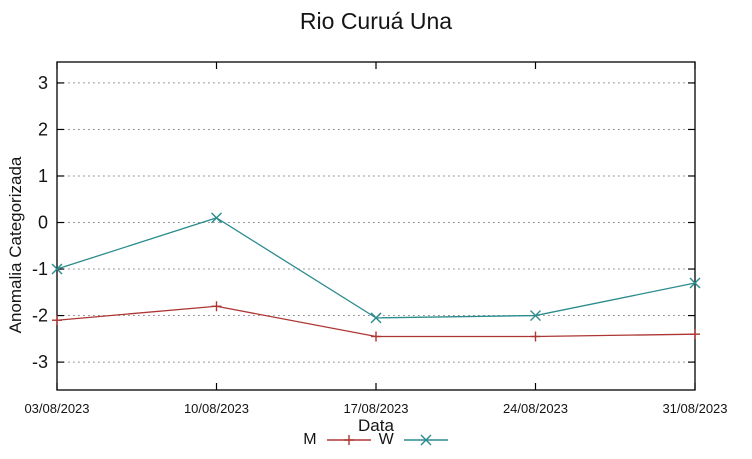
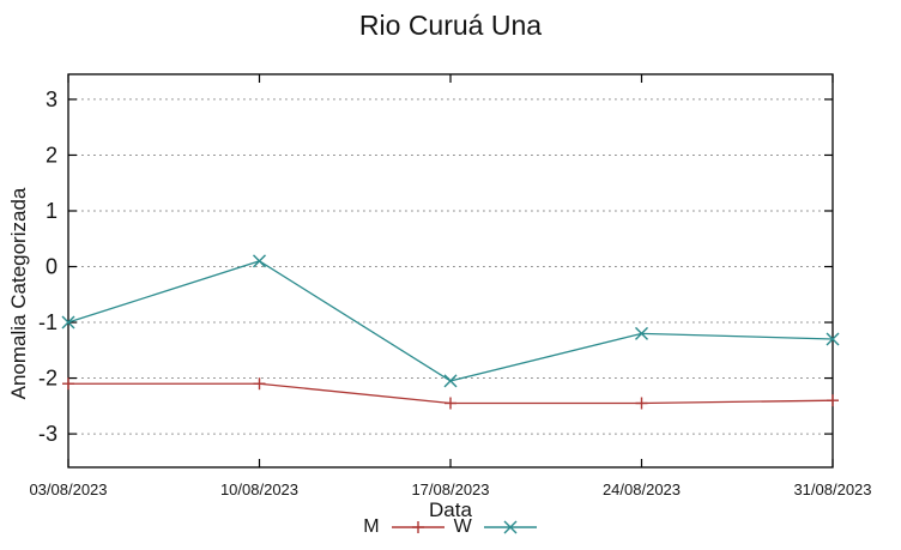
M/10/08/2023: -1.8 -> -2.1
W/24/08/2023: -2.0 -> -1.2
